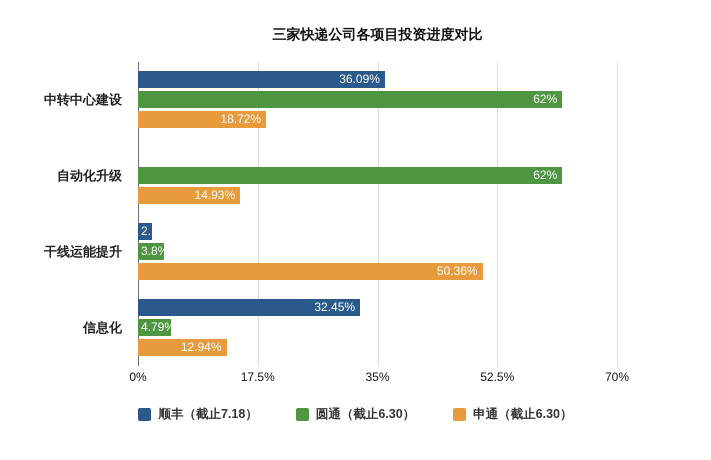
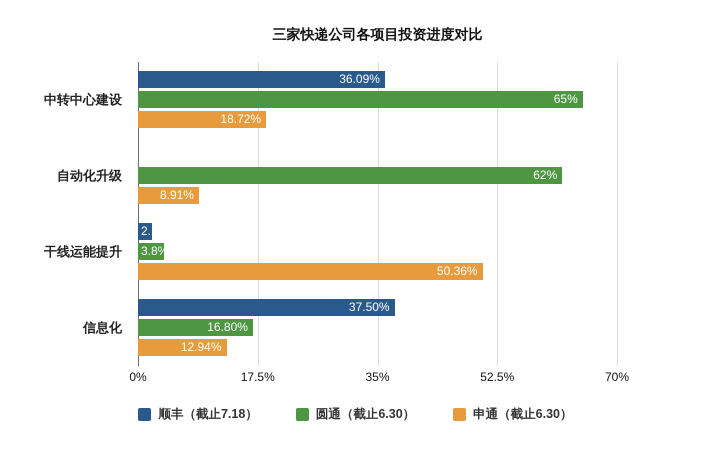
圆通（截止6.30）/中转中心建设: 62% -> 65%
申通（截止6.30）/自动化升级: 14.93% -> 8.91%
顺丰（截止7.18）/信息化: 32.45% -> 37.50%
圆通（截止6.30）/信息化: 4.79% -> 16.80%
